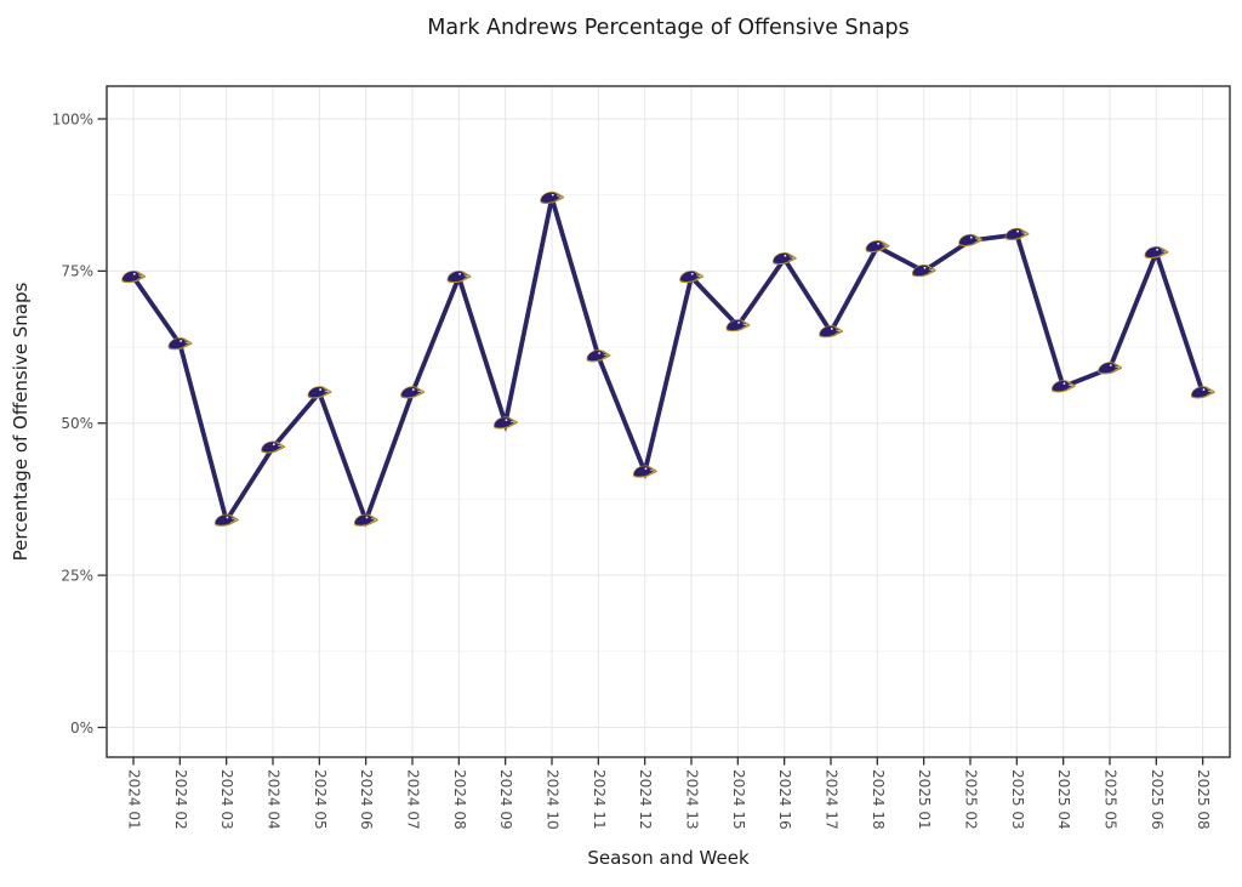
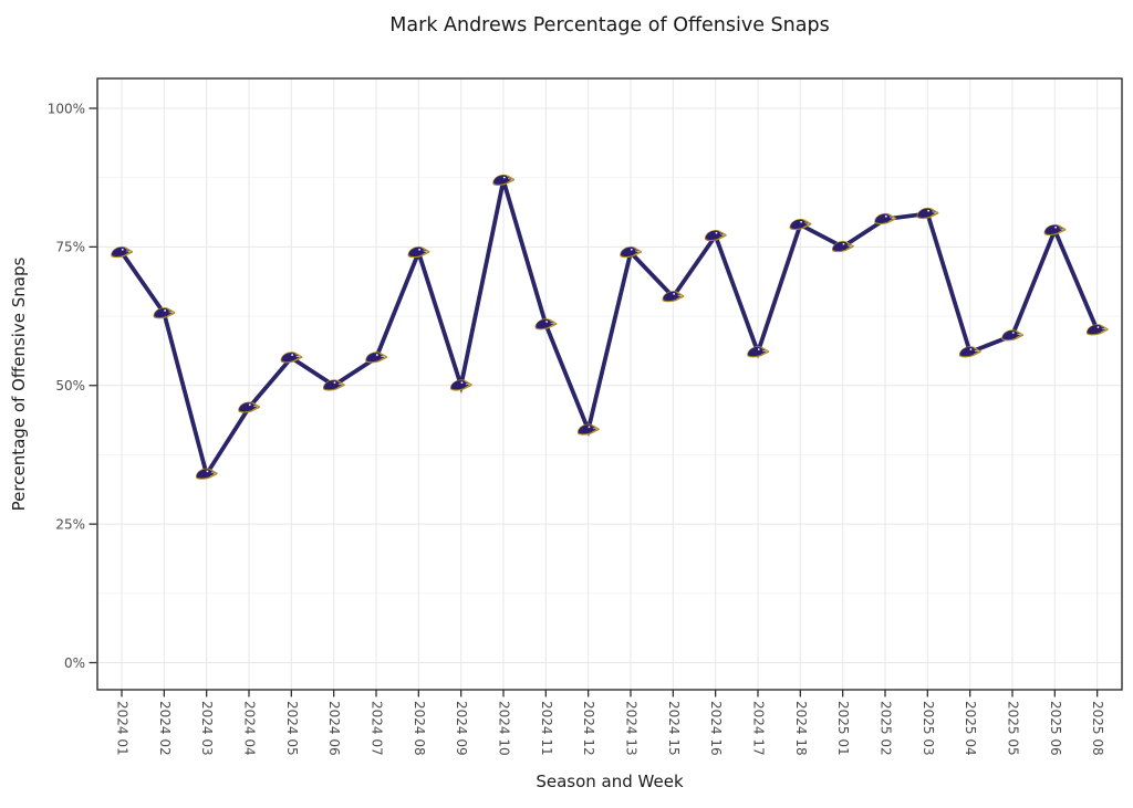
2024 06: 34% -> 50%
2024 17: 65% -> 56%
2025 08: 55% -> 60%
